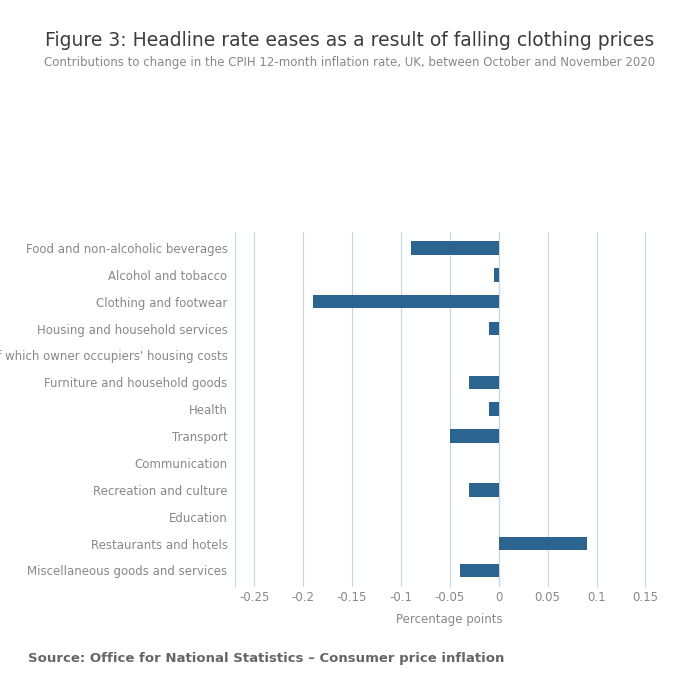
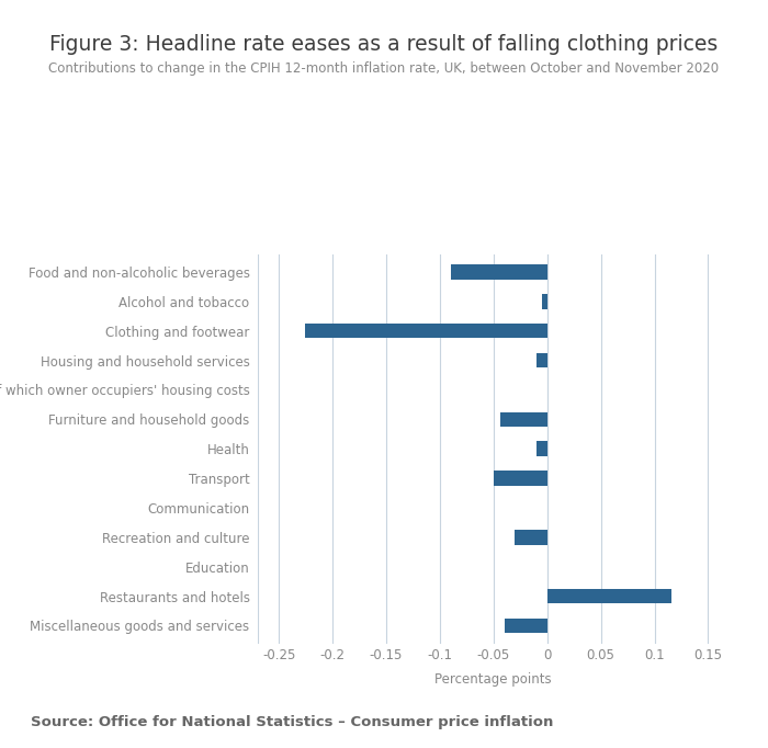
Clothing and footwear: -0.190 -> -0.226
Furniture and household goods: -0.030 -> -0.044
Restaurants and hotels: 0.090 -> 0.116
